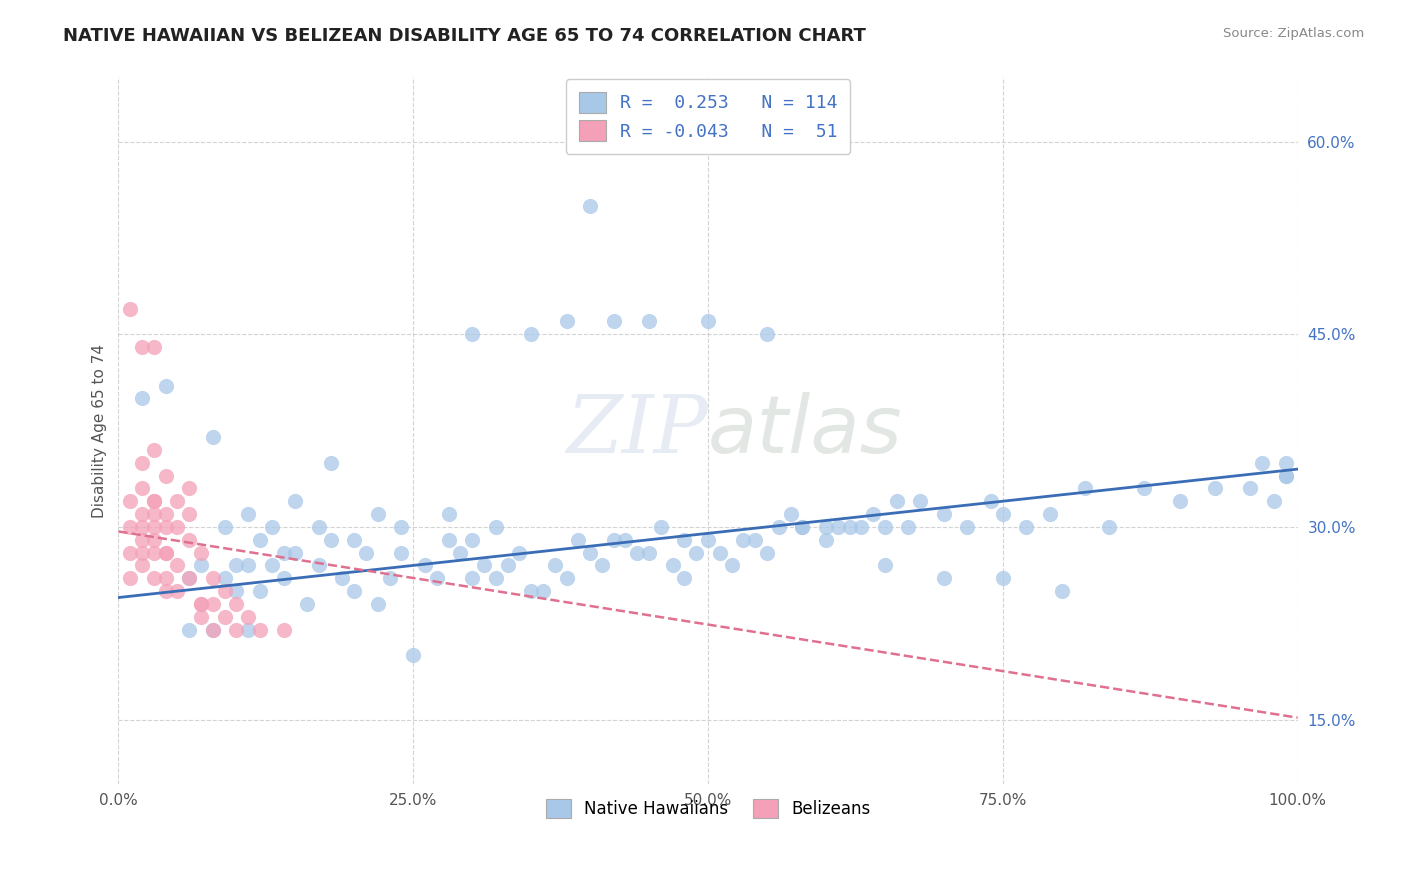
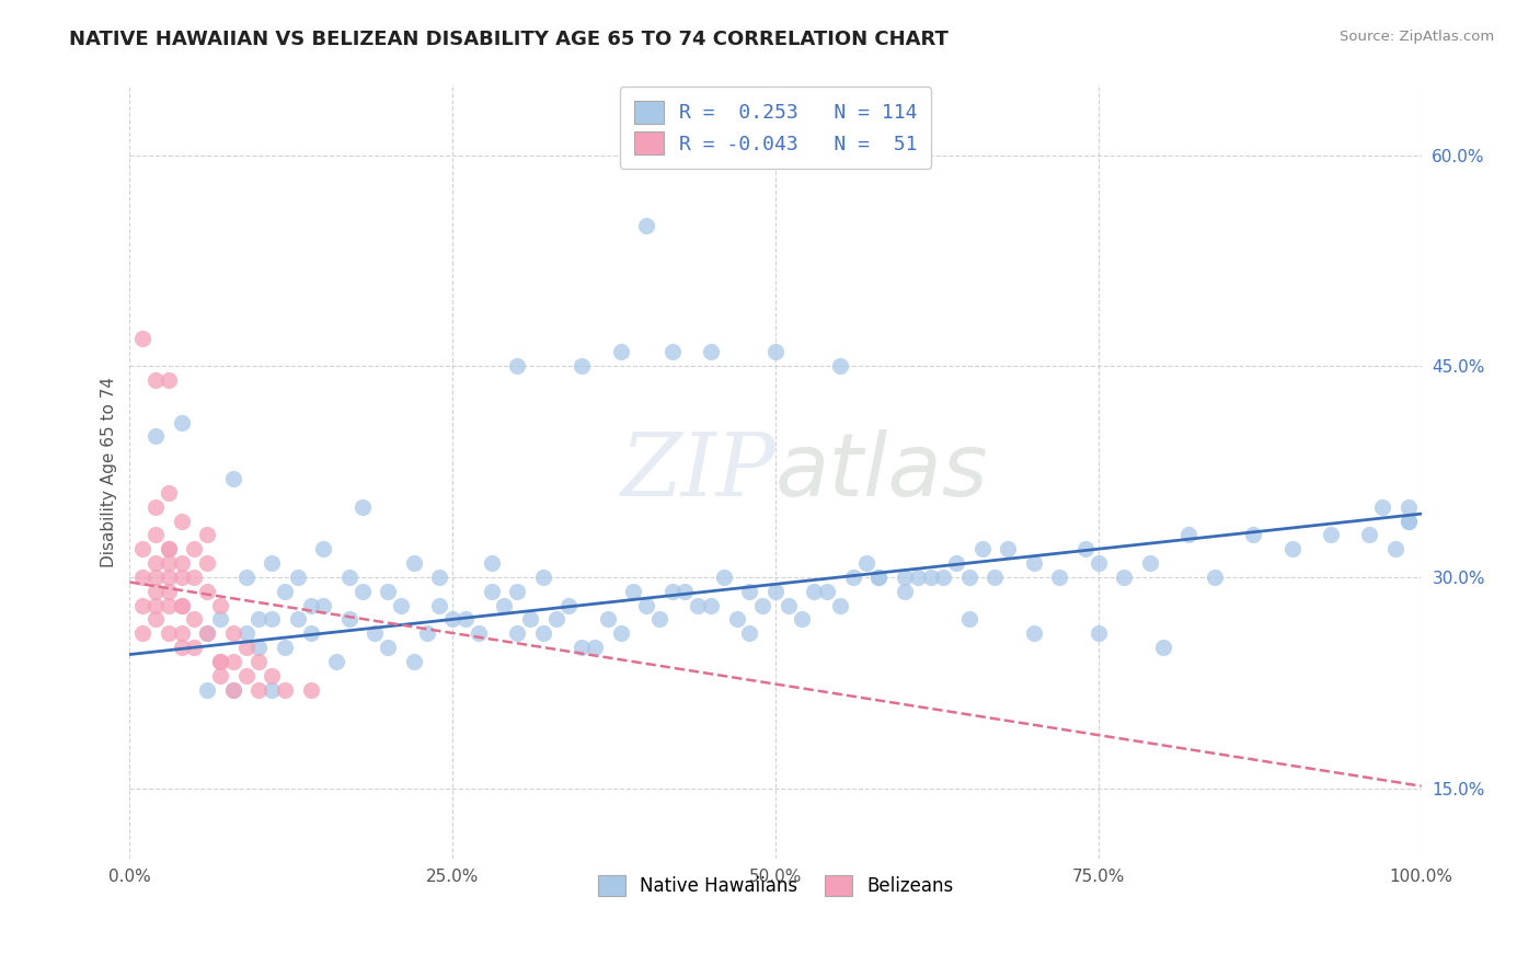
Native Hawaiians/25.0%: 20% -> 27%
